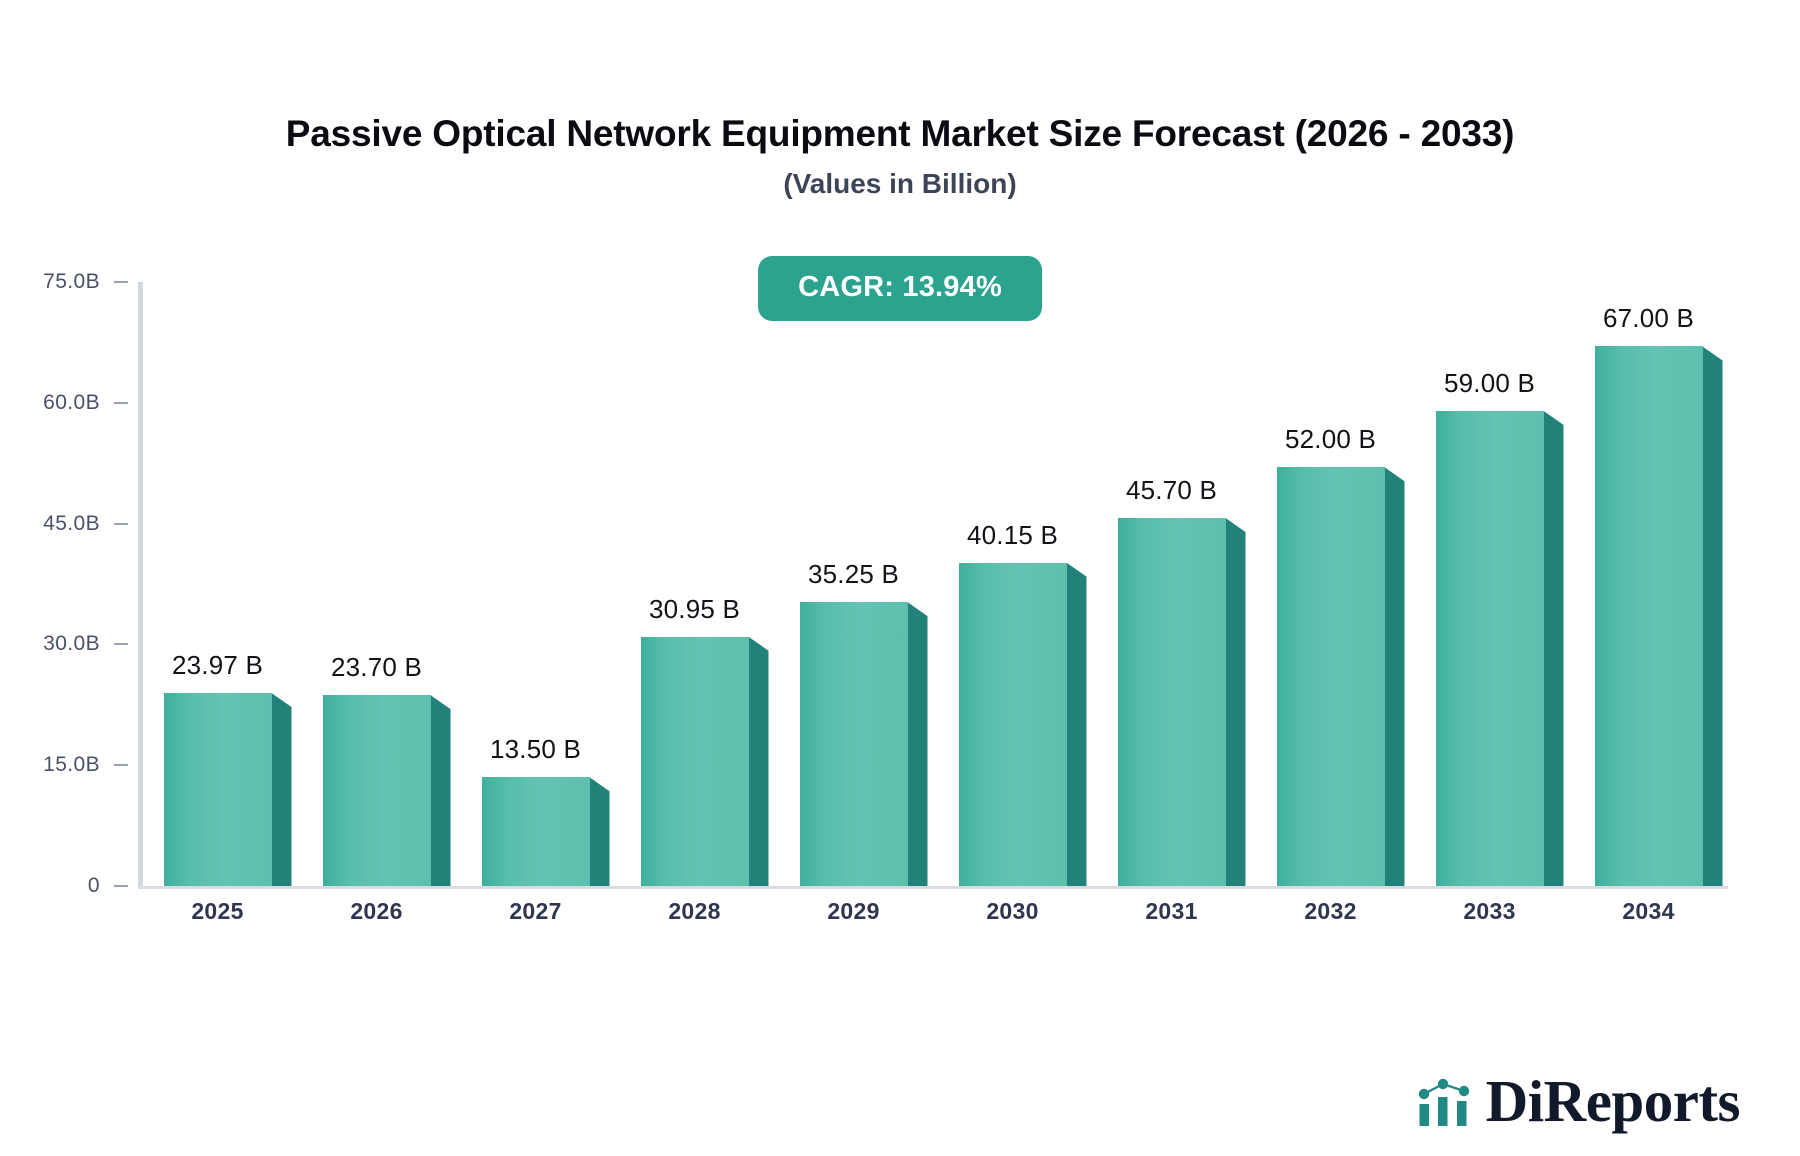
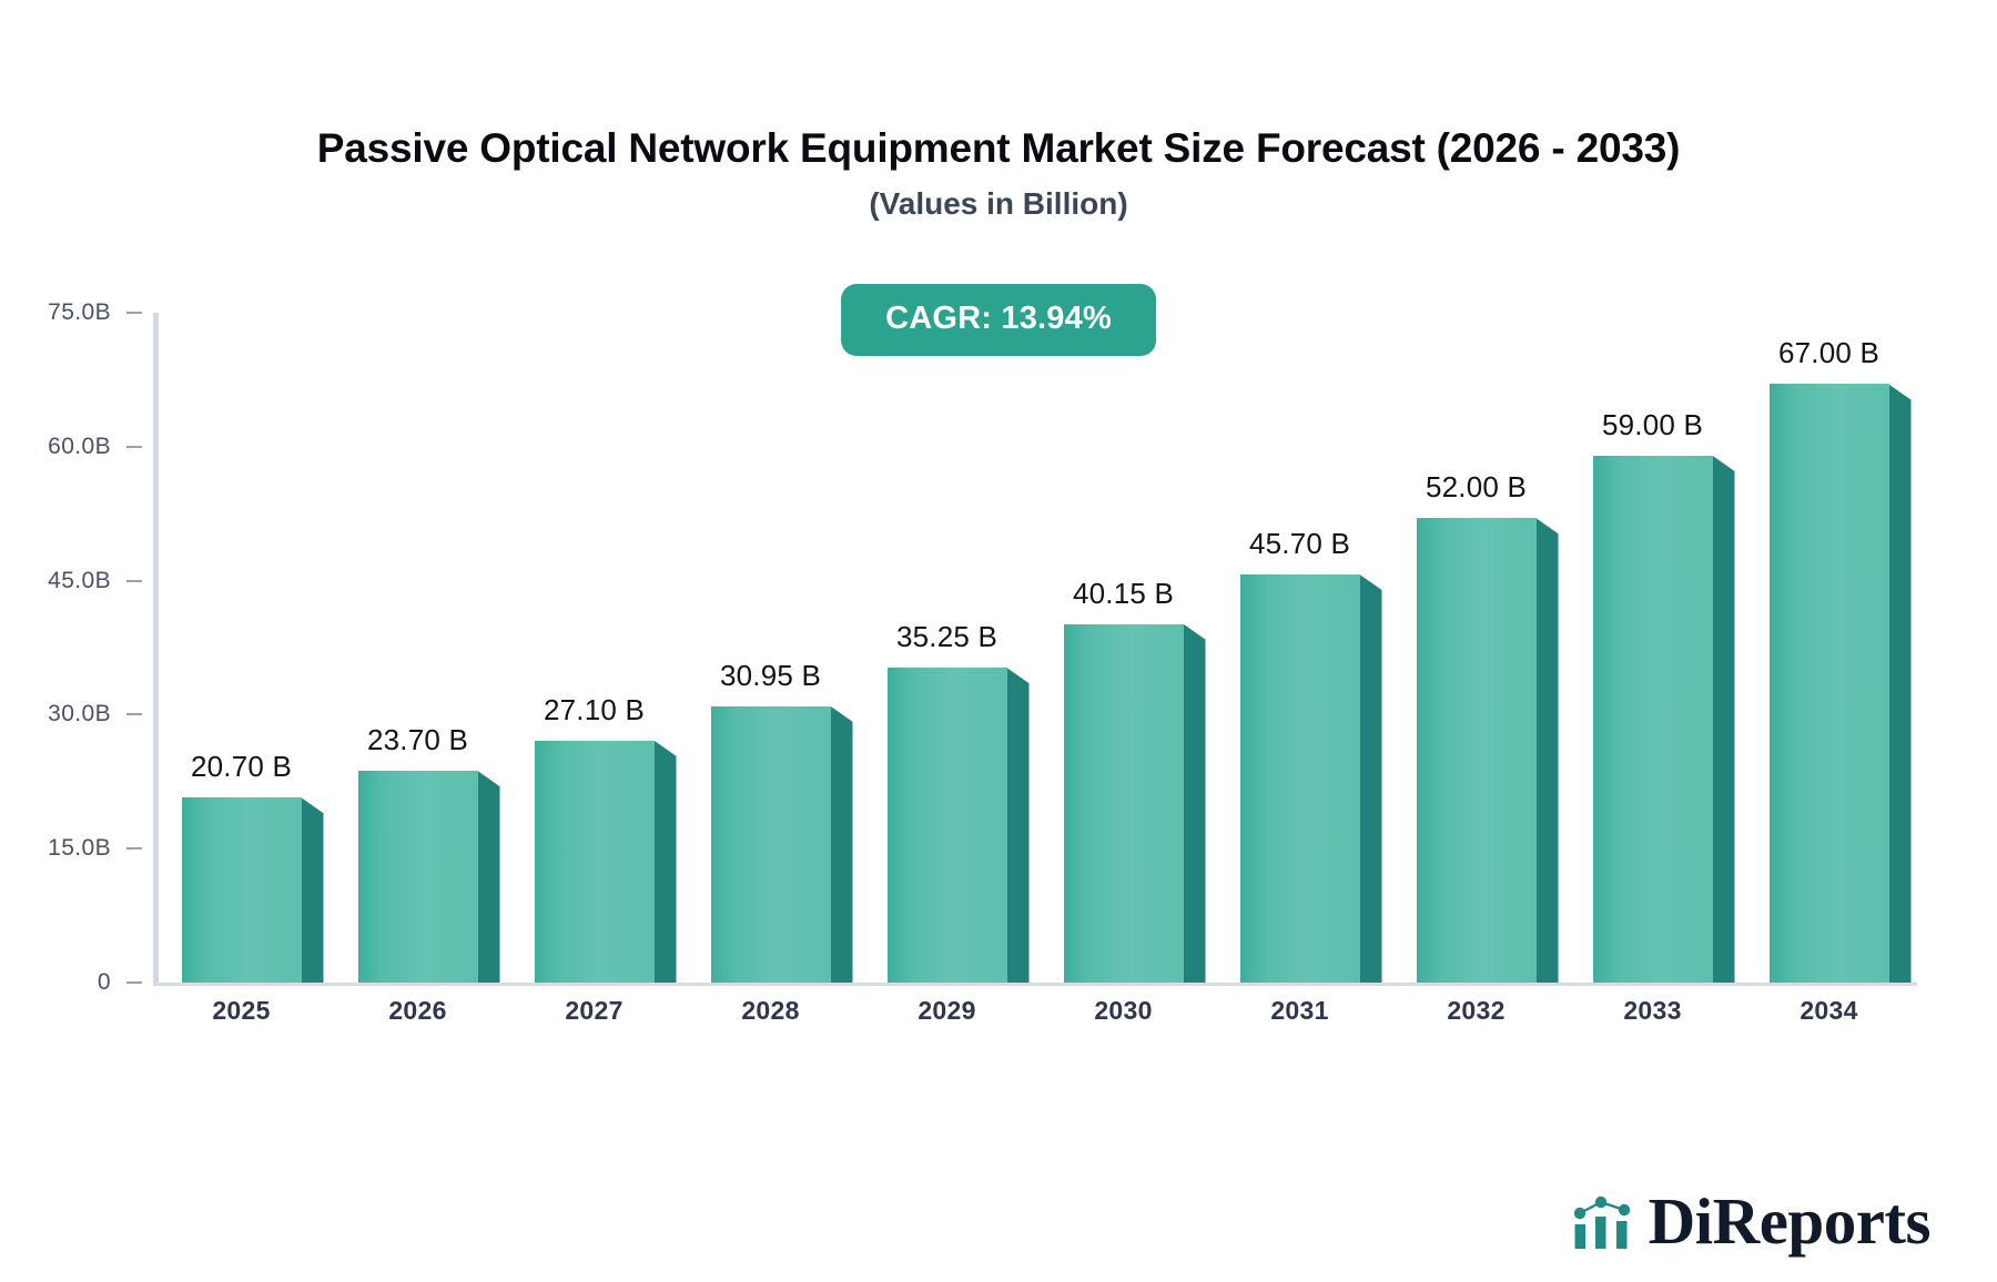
2025: 23.97 -> 20.70
2027: 13.50 -> 27.10
